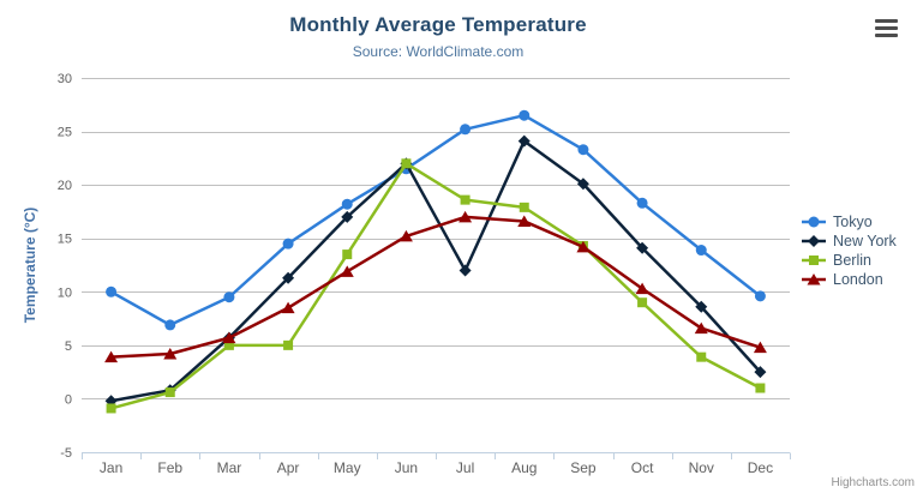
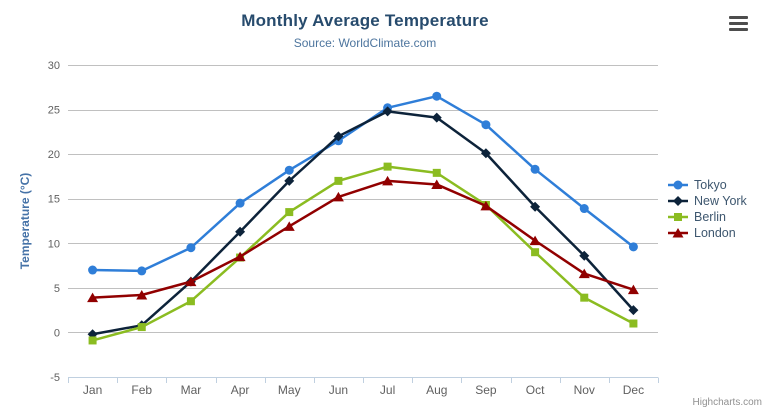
Tokyo/Jan: 10 -> 7
Berlin/Mar: 5 -> 4
Berlin/Apr: 5 -> 8
Berlin/Jun: 22 -> 17
New York/Jul: 12 -> 25
